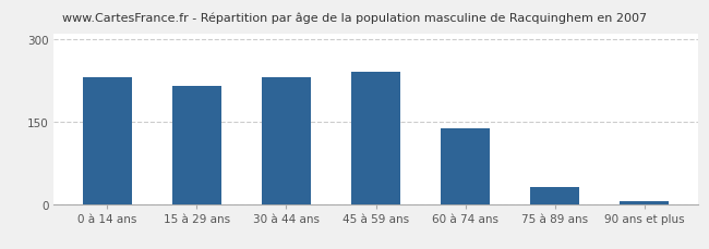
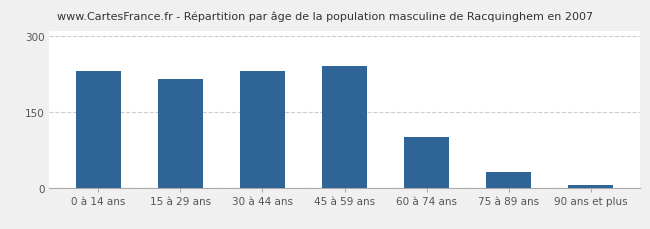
60 à 74 ans: 138 -> 100
